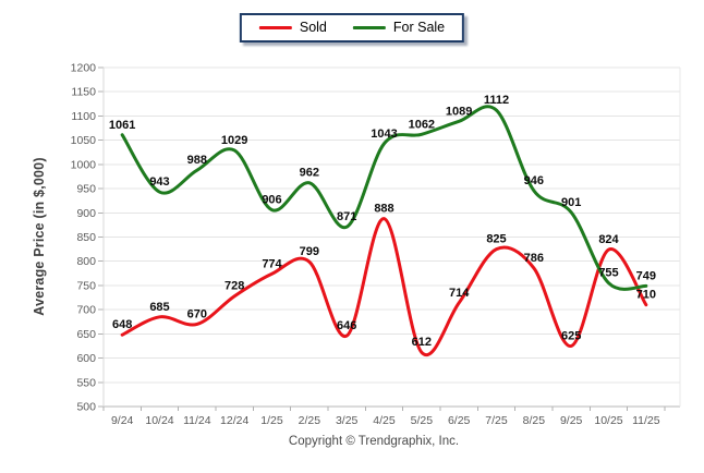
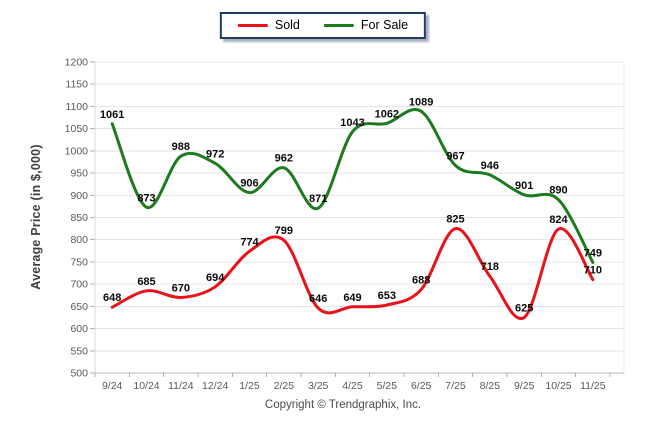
For Sale/10/24: 943 -> 873
Sold/12/24: 728 -> 694
For Sale/12/24: 1029 -> 972
Sold/4/25: 888 -> 649
Sold/5/25: 612 -> 653
Sold/6/25: 714 -> 688
For Sale/7/25: 1112 -> 967
Sold/8/25: 786 -> 718
For Sale/10/25: 755 -> 890
